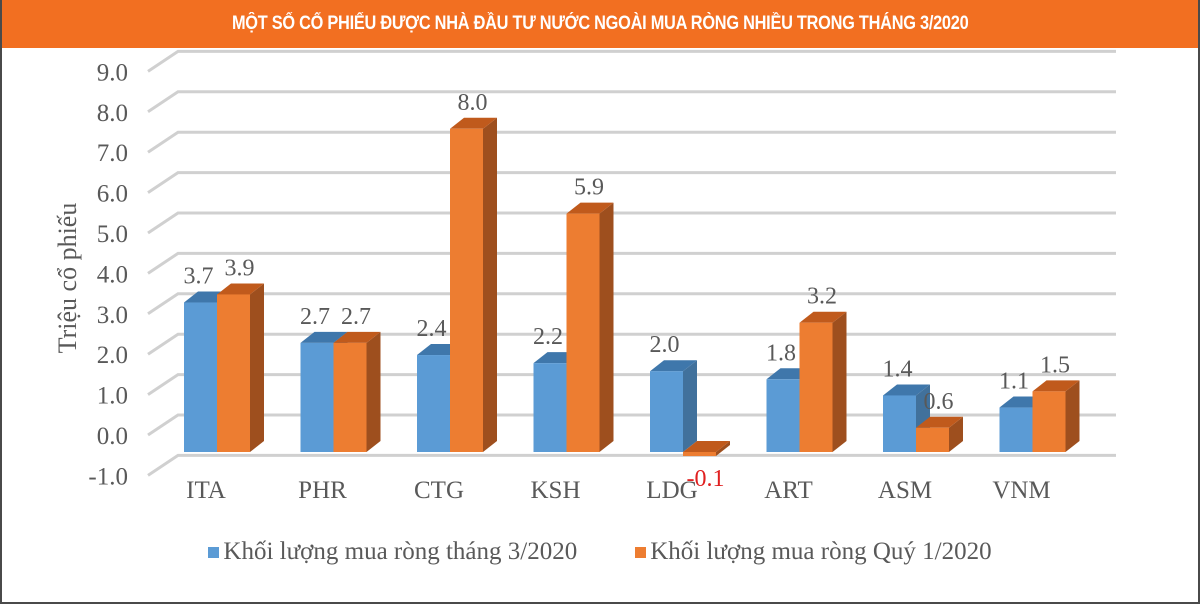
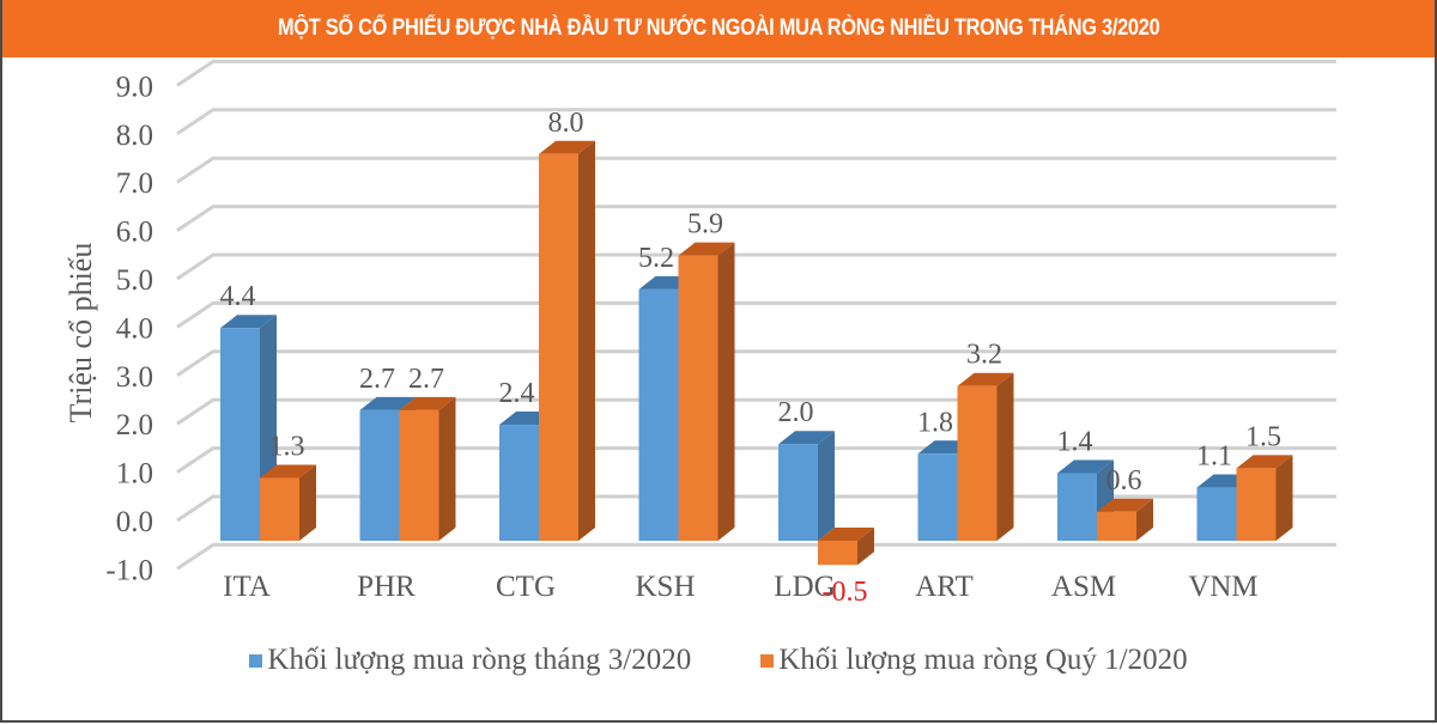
Khối lượng mua ròng tháng 3/2020/ITA: 3.7 -> 4.4
Khối lượng mua ròng Quý 1/2020/ITA: 3.9 -> 1.3
Khối lượng mua ròng tháng 3/2020/KSH: 2.2 -> 5.2
Khối lượng mua ròng Quý 1/2020/LDG: -0.1 -> -0.5
